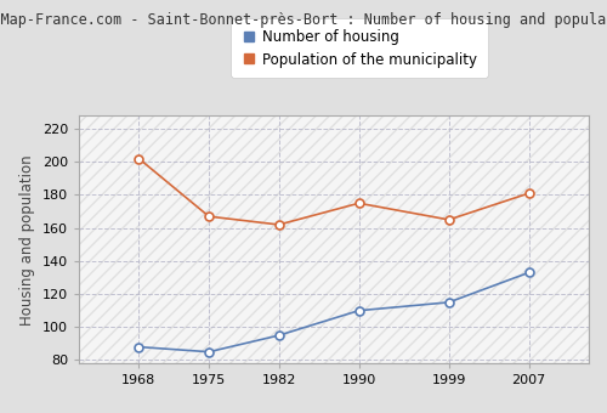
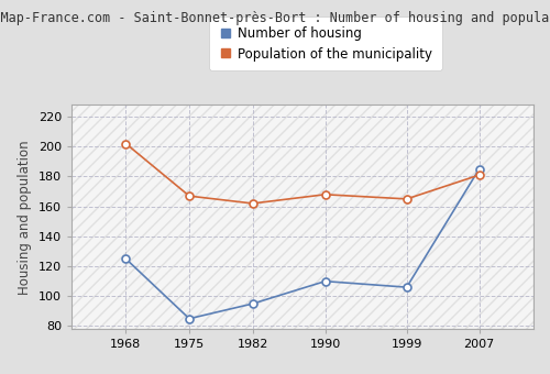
Number of housing/1968: 88 -> 125
Population of the municipality/1990: 175 -> 168
Number of housing/1999: 115 -> 106
Number of housing/2007: 133 -> 185
